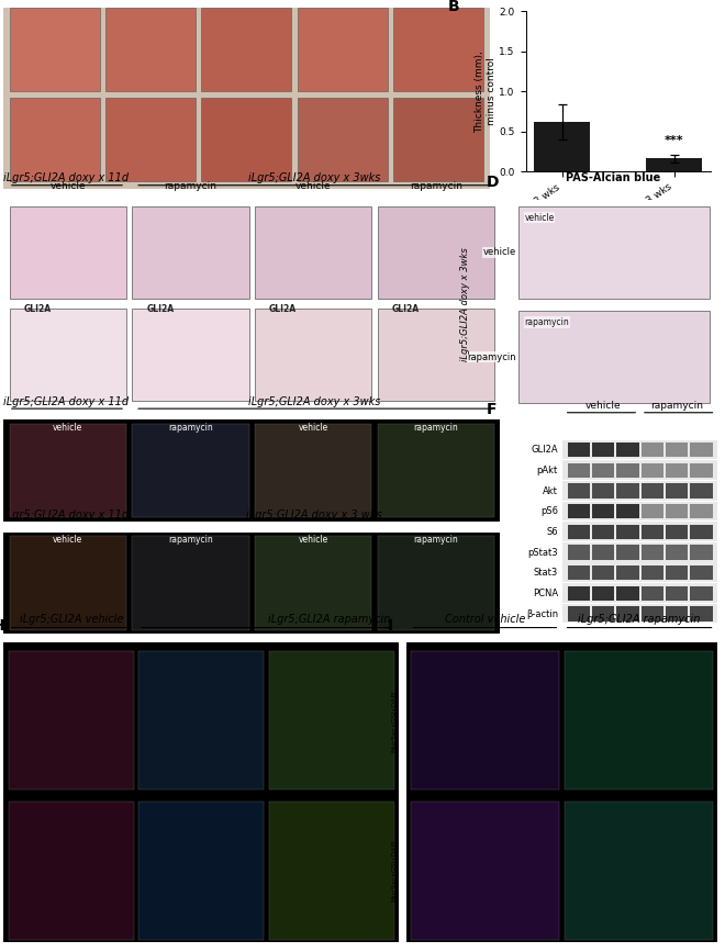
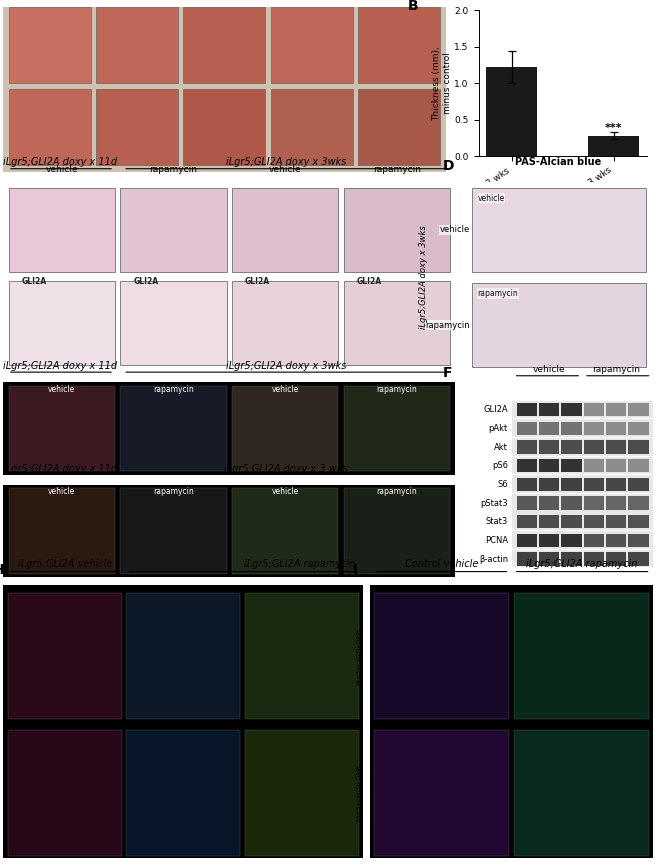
Veh 3 wks: 0.62 -> 1.22
rapa 3 wks: 0.16 -> 0.28
